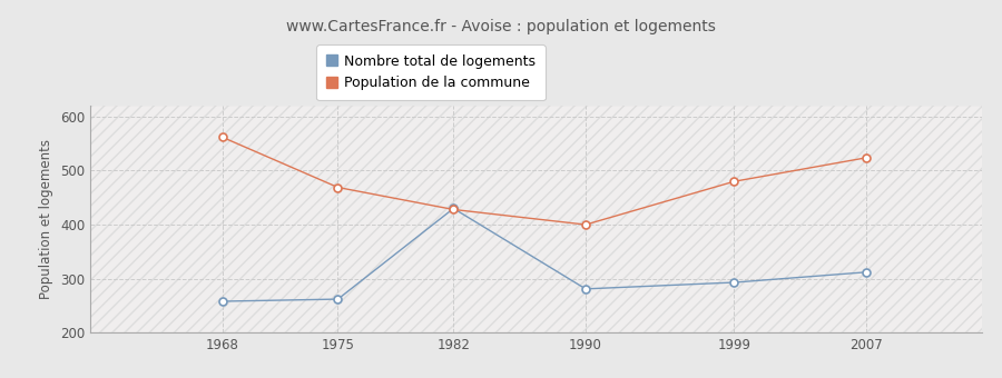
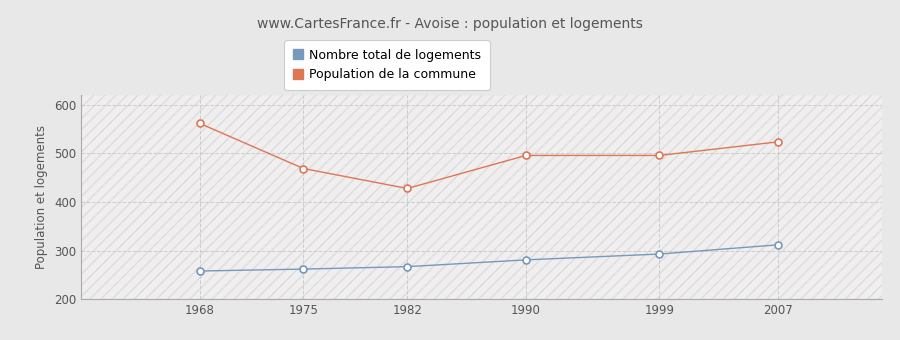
Nombre total de logements/1982: 430 -> 267
Population de la commune/1990: 400 -> 496
Population de la commune/1999: 480 -> 496
